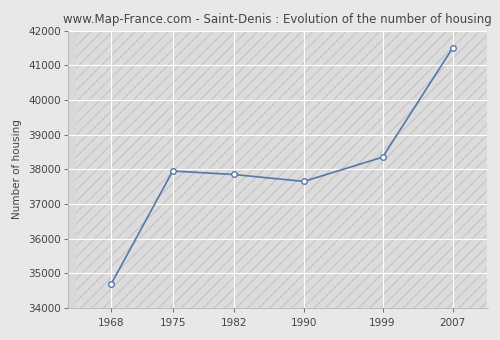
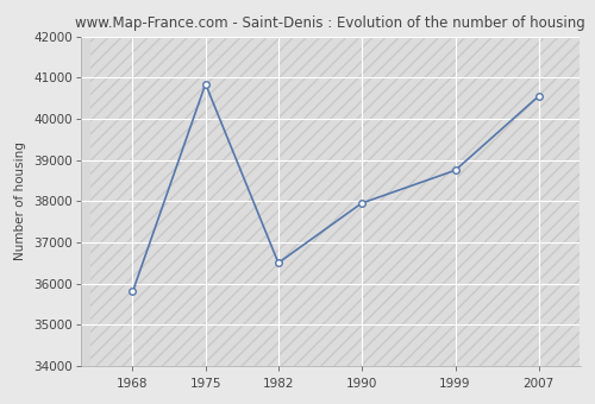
1968: 34700 -> 35800
1975: 37950 -> 40850
1982: 37850 -> 36500
1990: 37650 -> 37950
1999: 38350 -> 38750
2007: 41500 -> 40550
